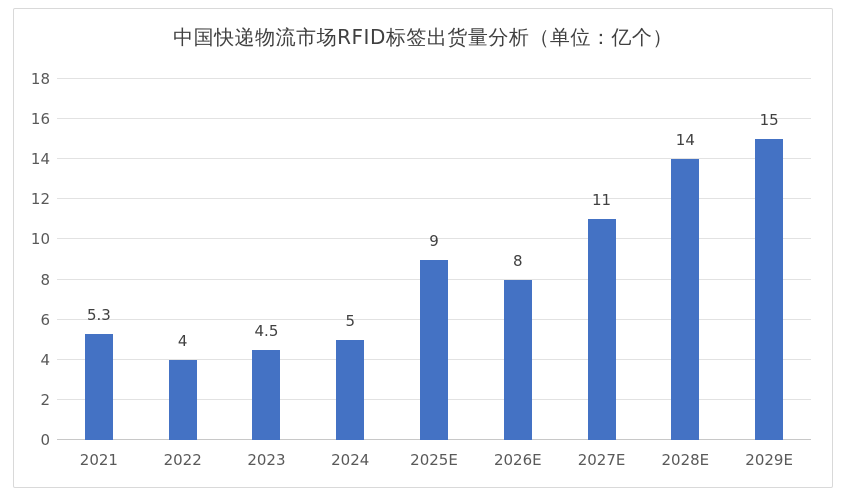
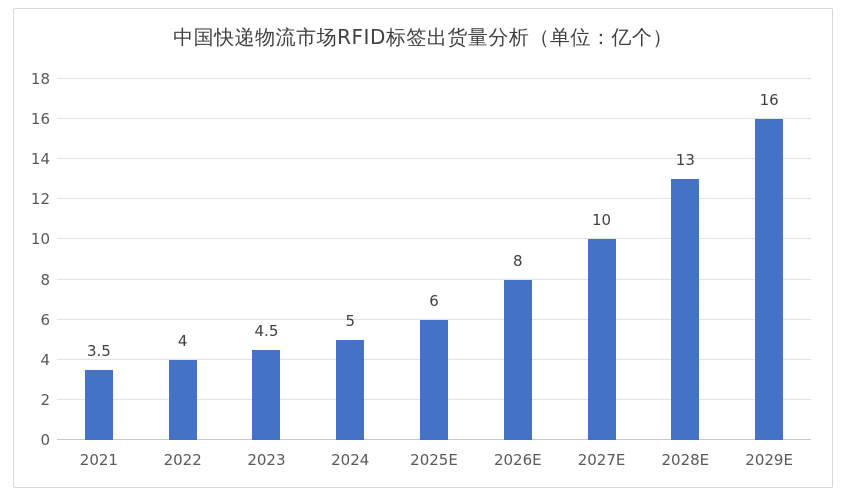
2021: 5.3 -> 3.5
2025E: 9 -> 6
2027E: 11 -> 10
2028E: 14 -> 13
2029E: 15 -> 16
